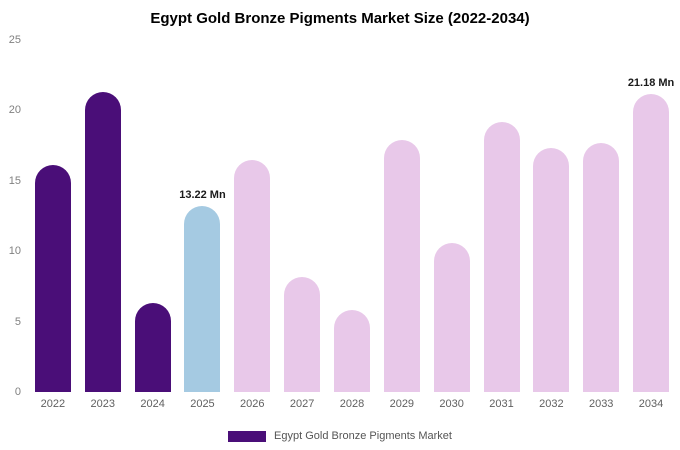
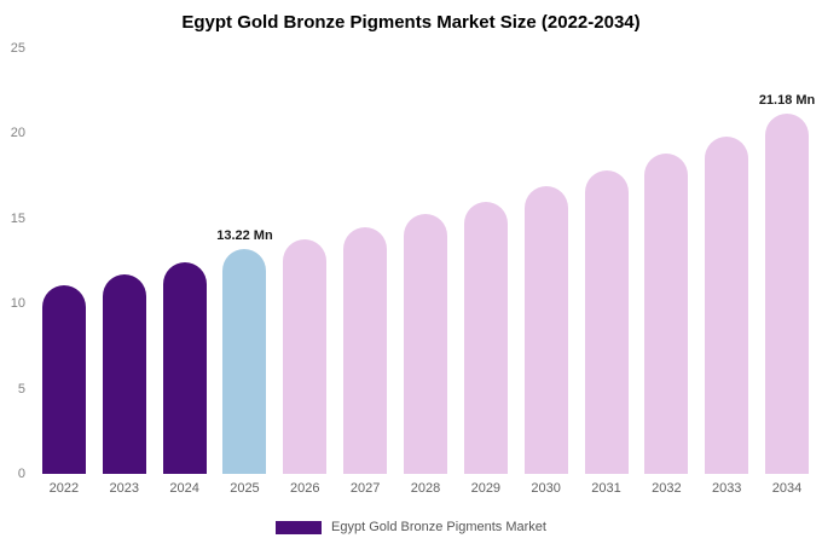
2022: 16.1 -> 11.1
2023: 21.3 -> 11.7
2024: 6.3 -> 12.4
2026: 16.5 -> 13.8
2027: 8.2 -> 14.5
2028: 5.8 -> 15.2
2029: 17.9 -> 16.0
2030: 10.6 -> 16.9
2031: 19.2 -> 17.8
2032: 17.3 -> 18.8
2033: 17.7 -> 19.8
